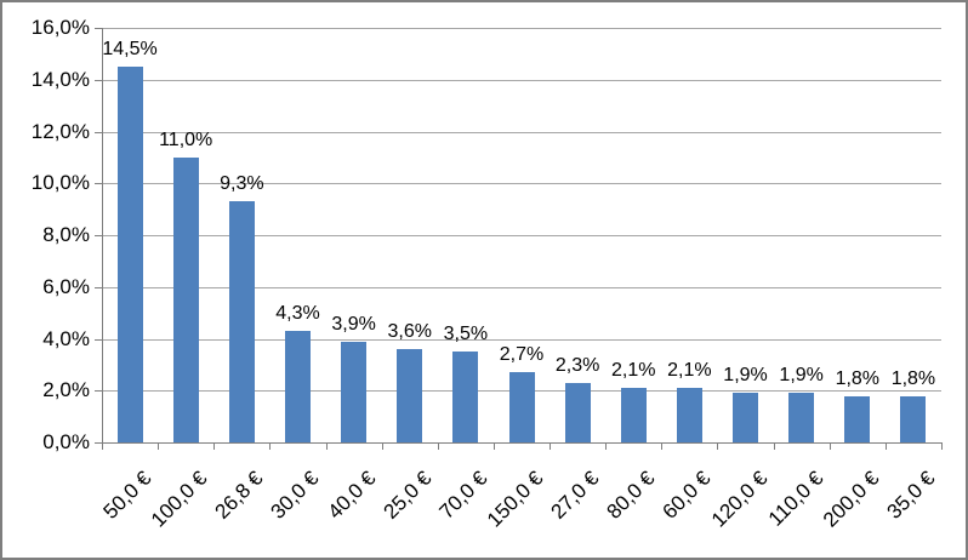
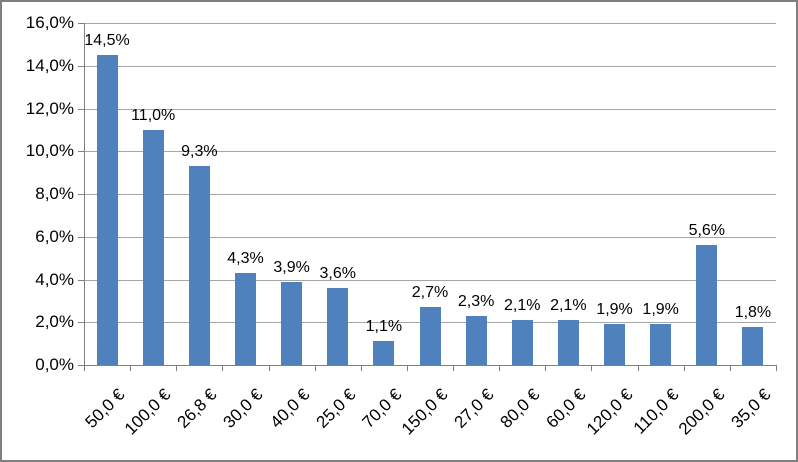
70,0 €: 3,5% -> 1,1%
200,0 €: 1,8% -> 5,6%
